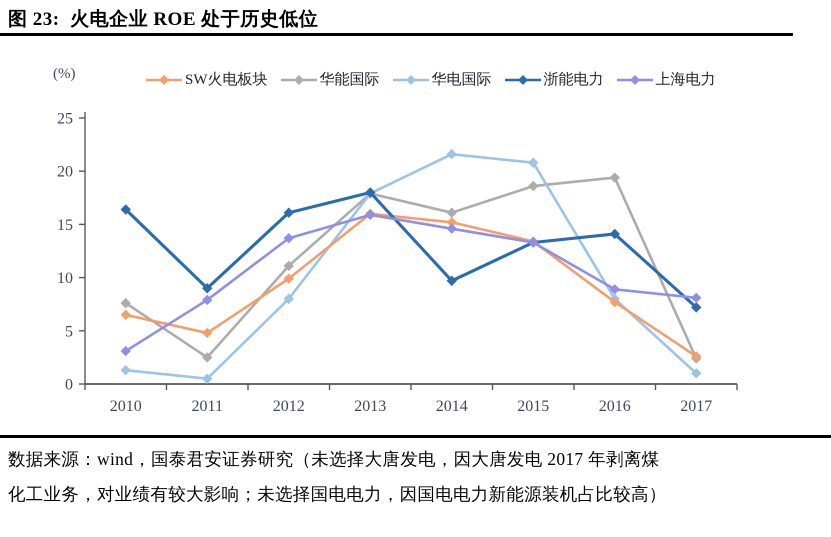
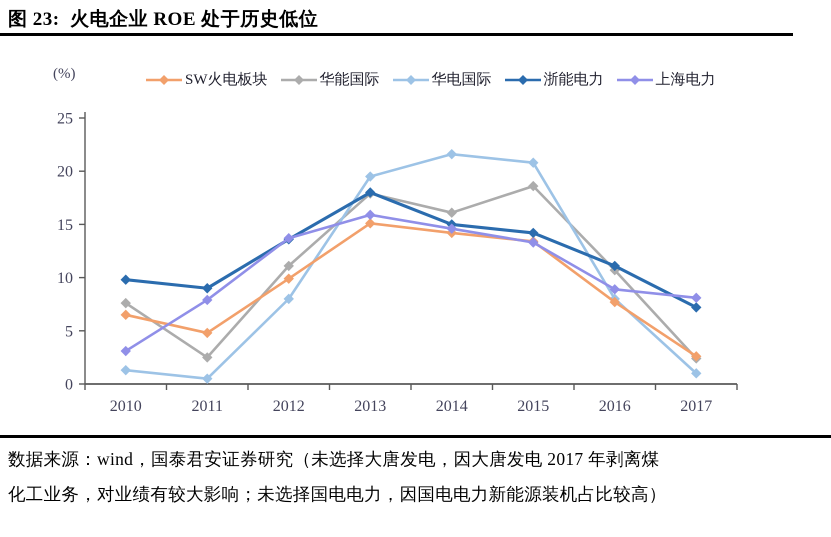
浙能电力/2010: 16.4 -> 9.8
浙能电力/2012: 16.1 -> 13.6
SW火电板块/2013: 16.0 -> 15.1
华电国际/2013: 17.9 -> 19.5
SW火电板块/2014: 15.2 -> 14.2
浙能电力/2014: 9.7 -> 15.0
浙能电力/2015: 13.3 -> 14.2
华能国际/2016: 19.4 -> 10.7
浙能电力/2016: 14.1 -> 11.1
